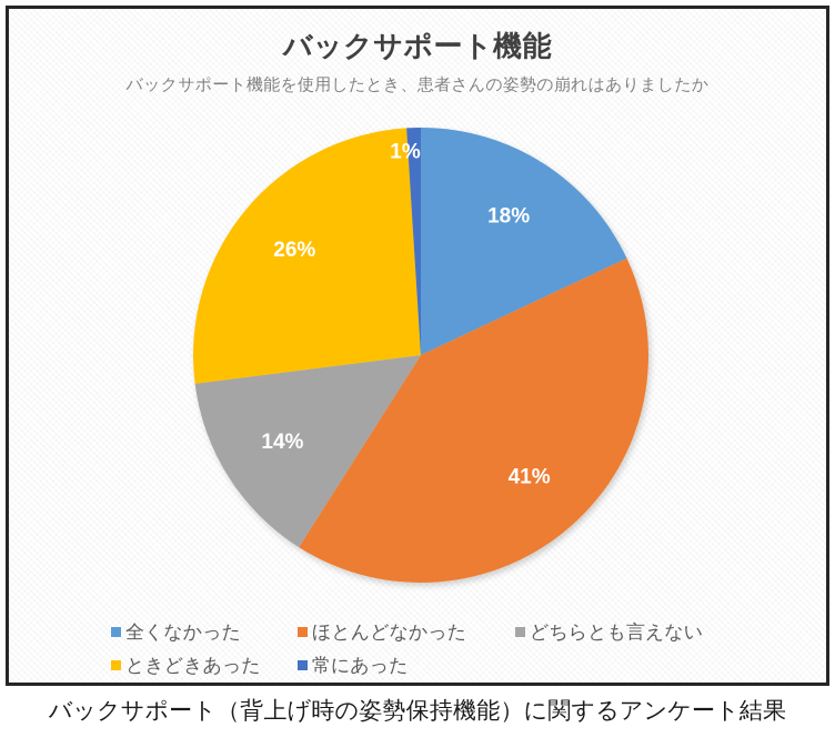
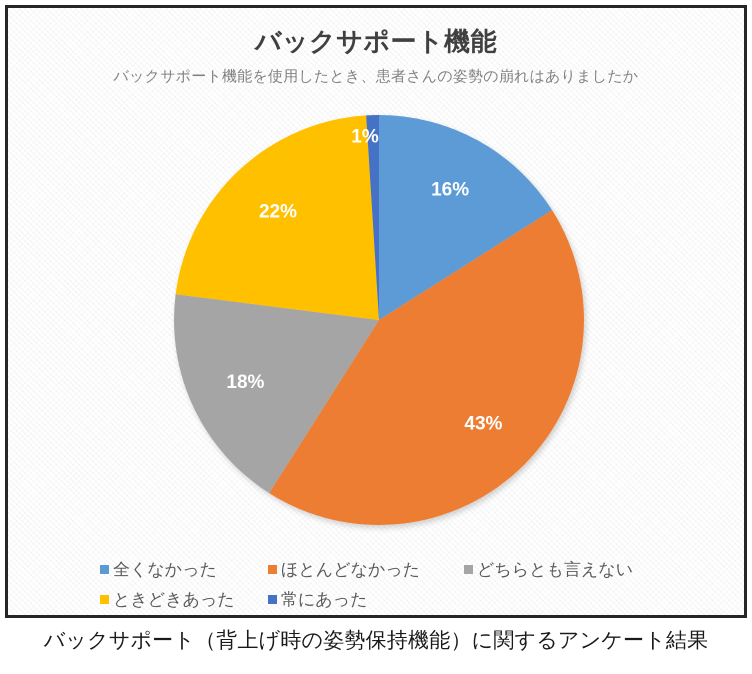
全くなかった: 18% -> 16%
ほとんどなかった: 41% -> 43%
どちらとも言えない: 14% -> 18%
ときどきあった: 26% -> 22%
